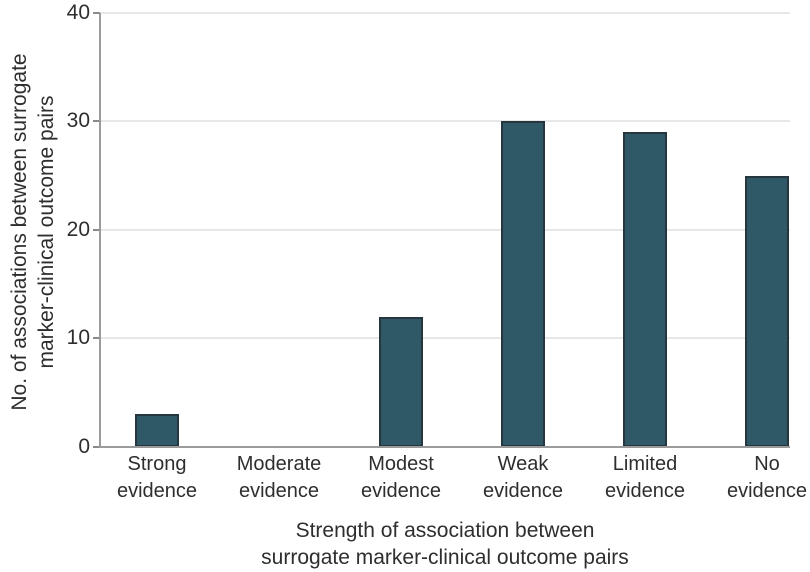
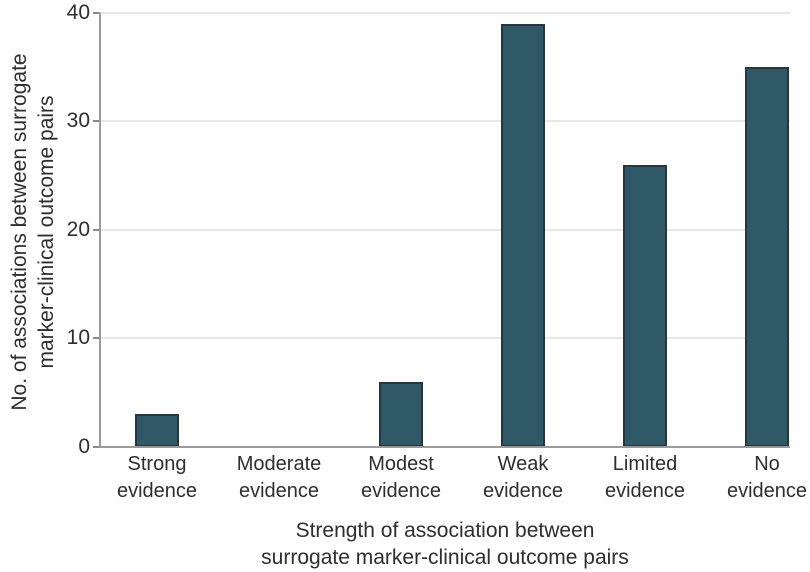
Modest evidence: 12 -> 6
Weak evidence: 30 -> 39
Limited evidence: 29 -> 26
No evidence: 25 -> 35
